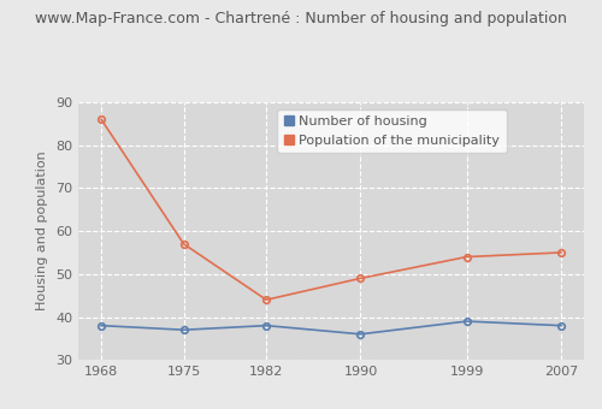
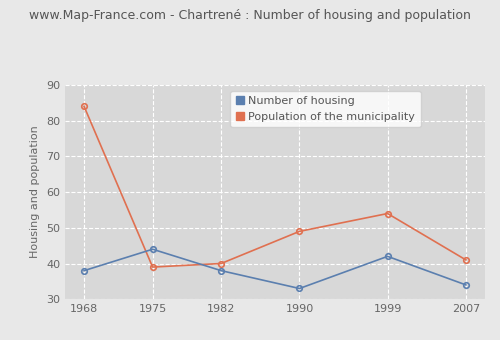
Population of the municipality/1968: 86 -> 84
Number of housing/1975: 37 -> 44
Population of the municipality/1975: 57 -> 39
Population of the municipality/1982: 44 -> 40
Number of housing/1990: 36 -> 33
Number of housing/1999: 39 -> 42
Number of housing/2007: 38 -> 34
Population of the municipality/2007: 55 -> 41
